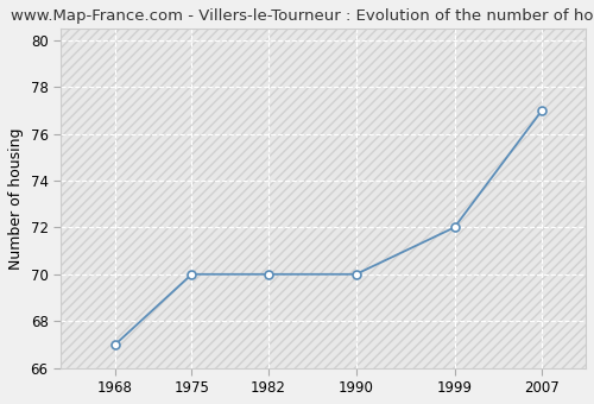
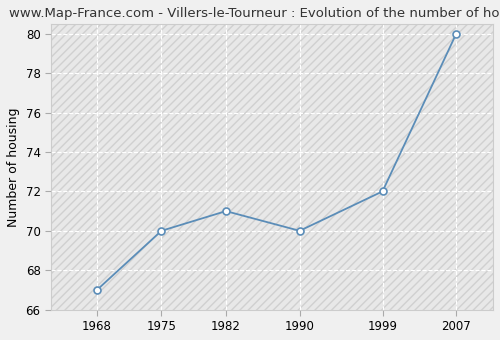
1982: 70 -> 71
2007: 77 -> 80
